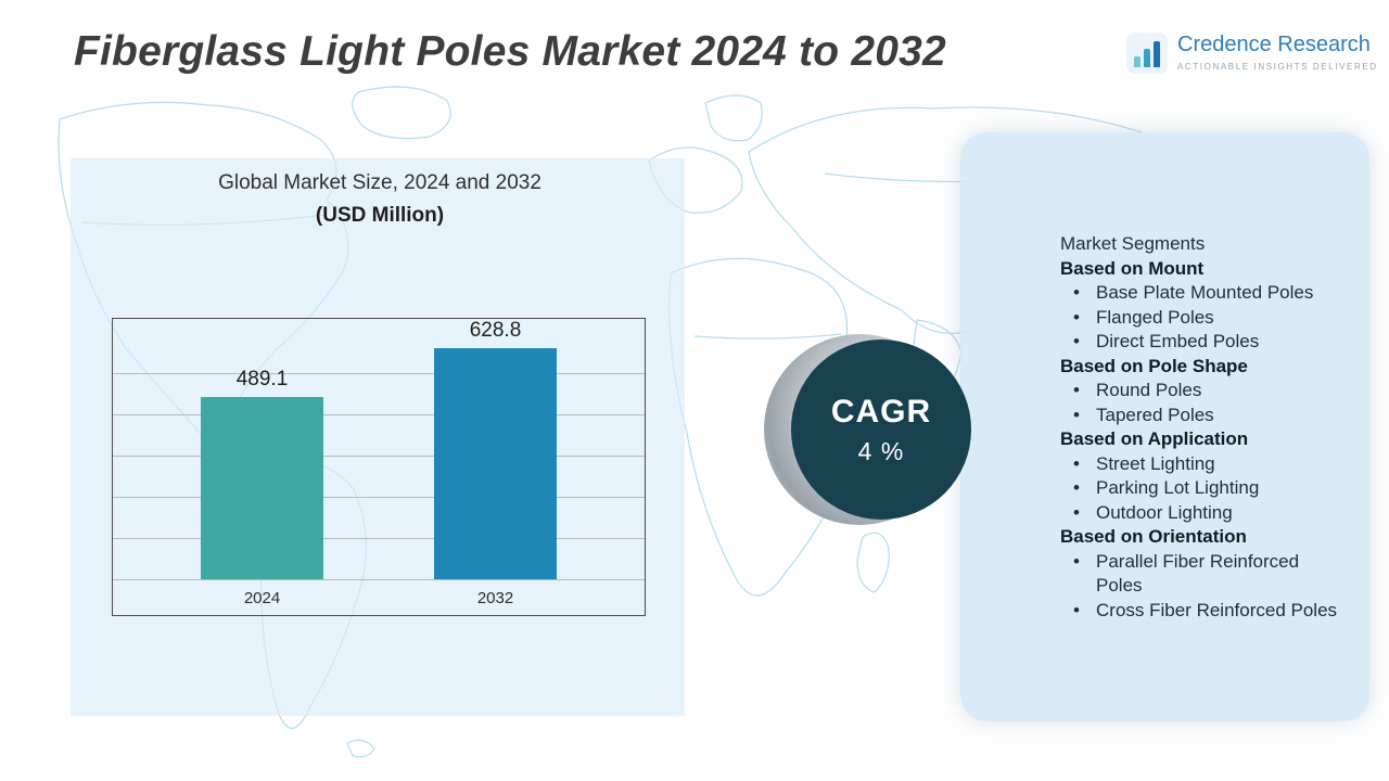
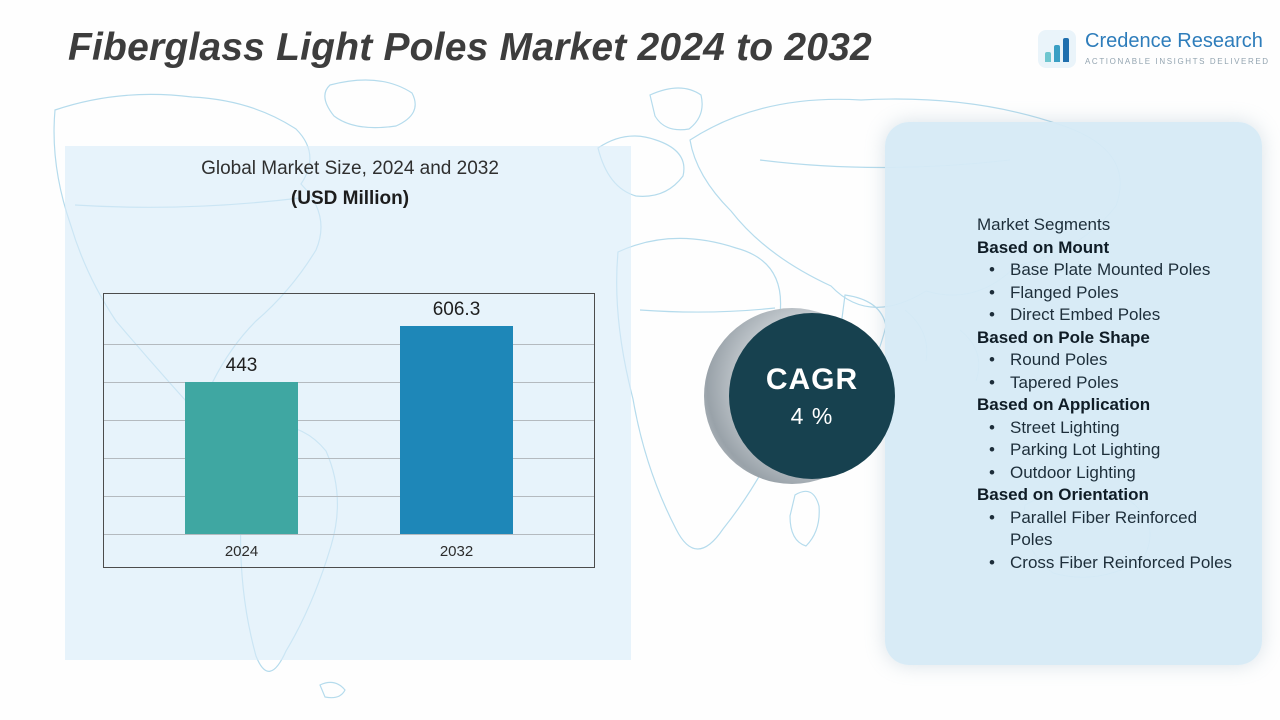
2024: 489.1 -> 443
2032: 628.8 -> 606.3
